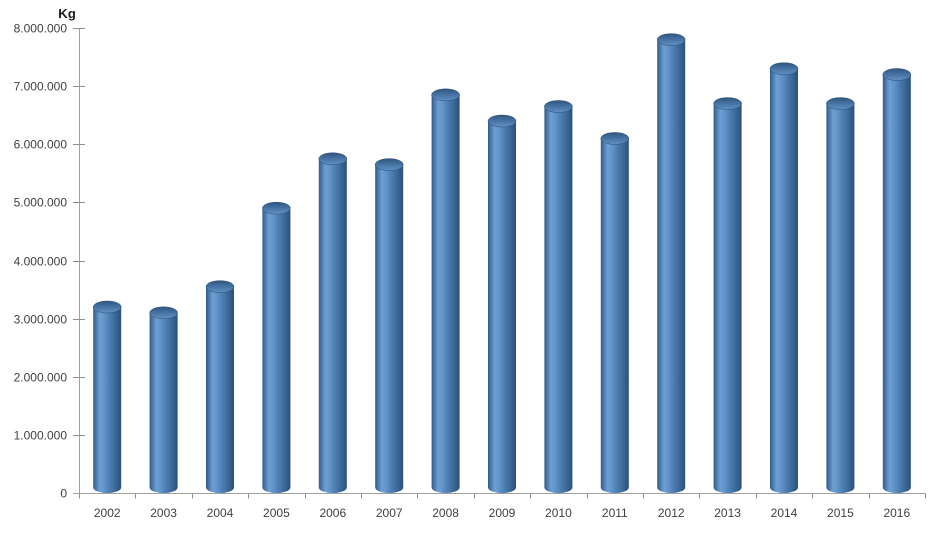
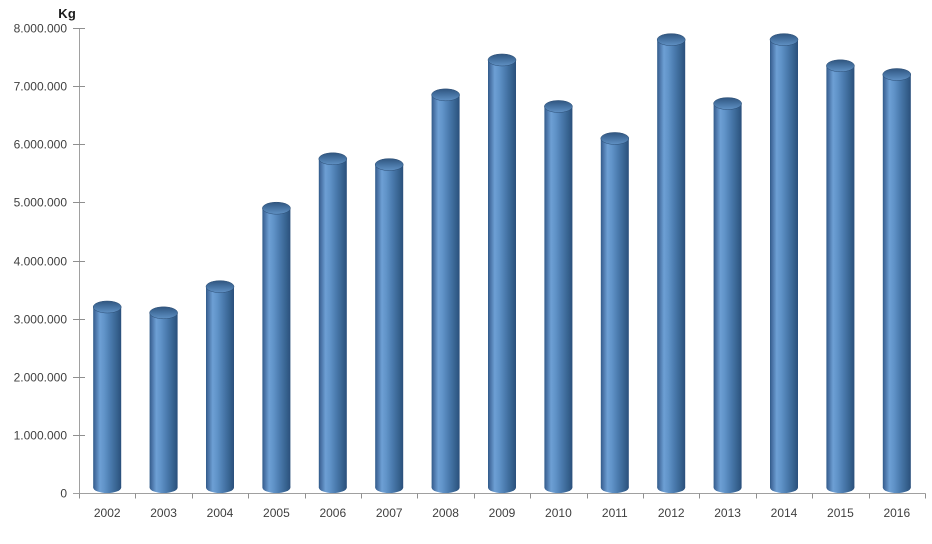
2009: 6400000 -> 7400000
2014: 7300000 -> 7800000
2015: 6700000 -> 7400000
